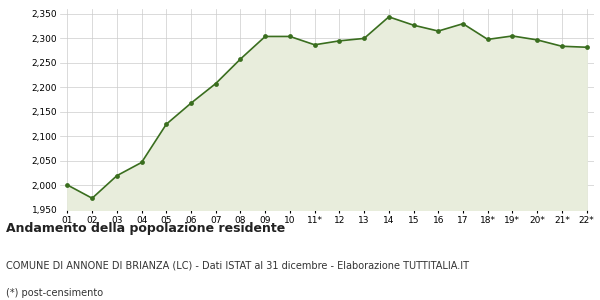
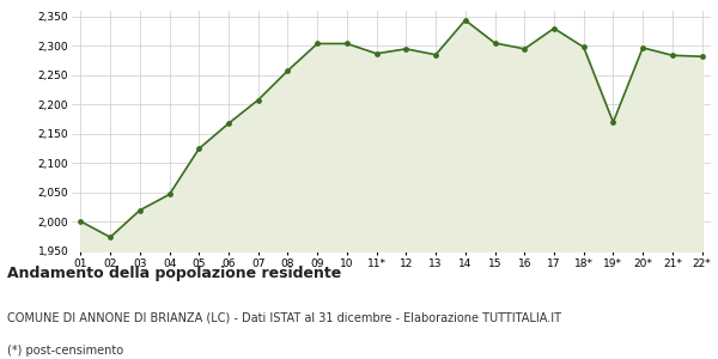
13: 2,300 -> 2,285
15: 2,327 -> 2,305
16: 2,315 -> 2,295
19*: 2,305 -> 2,170
